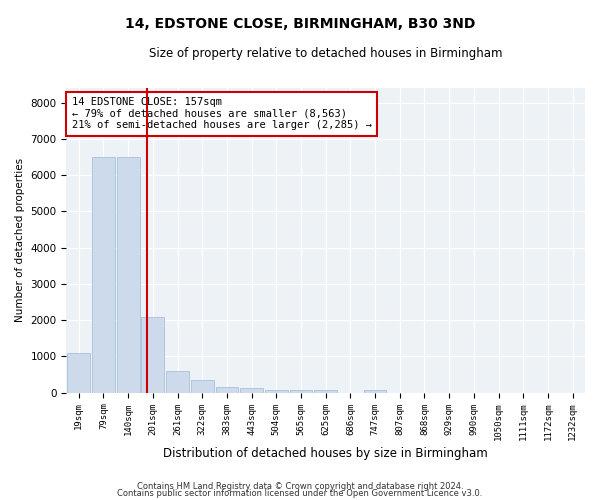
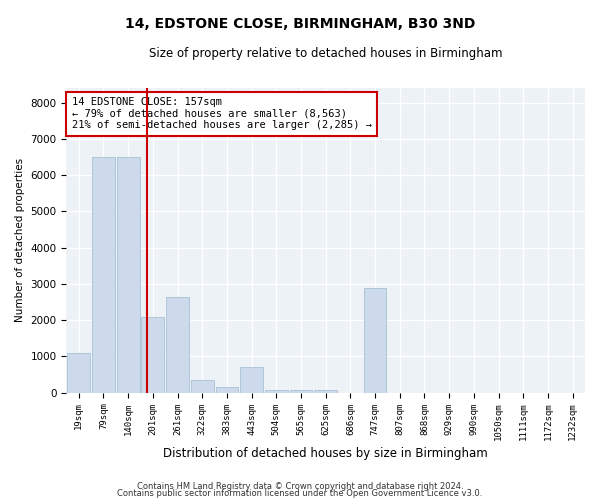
261sqm: 600 -> 2650
443sqm: 120 -> 700
747sqm: 80 -> 2900
